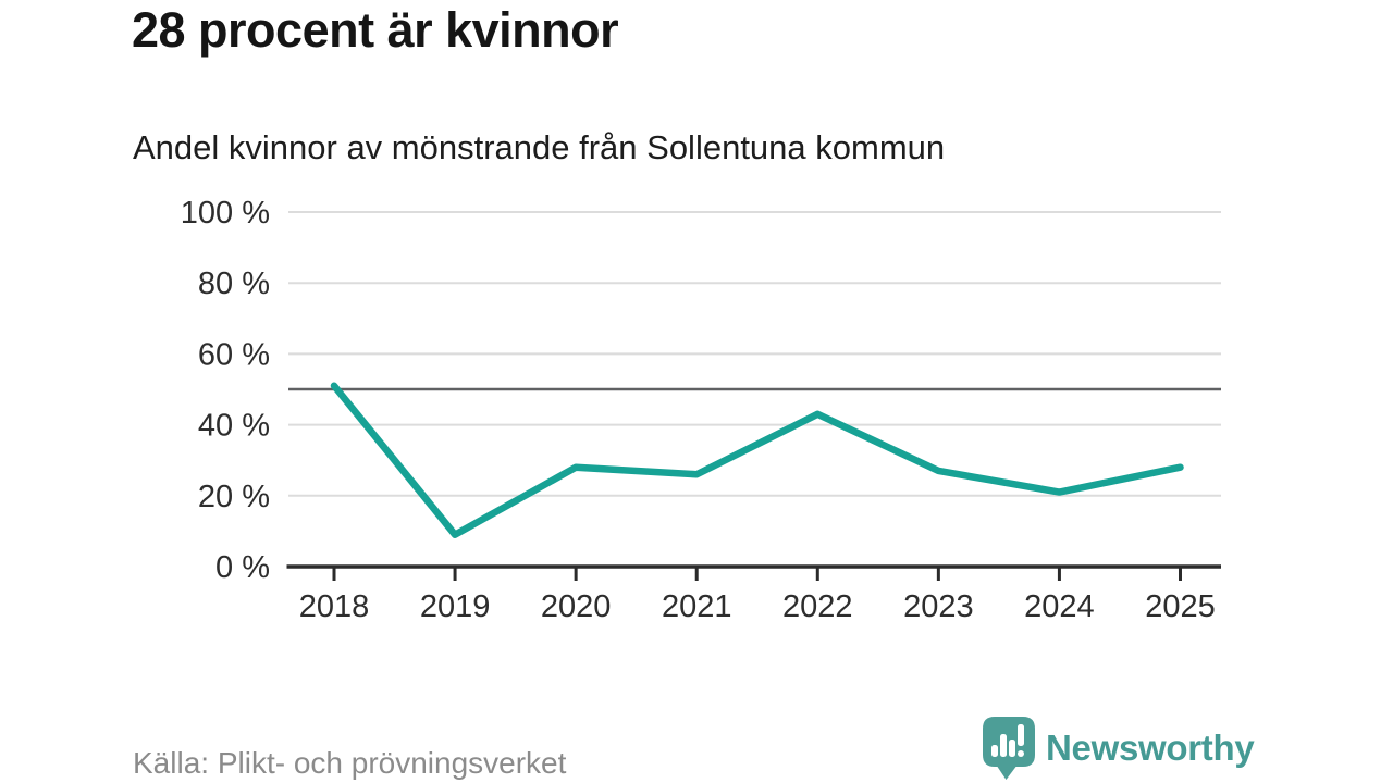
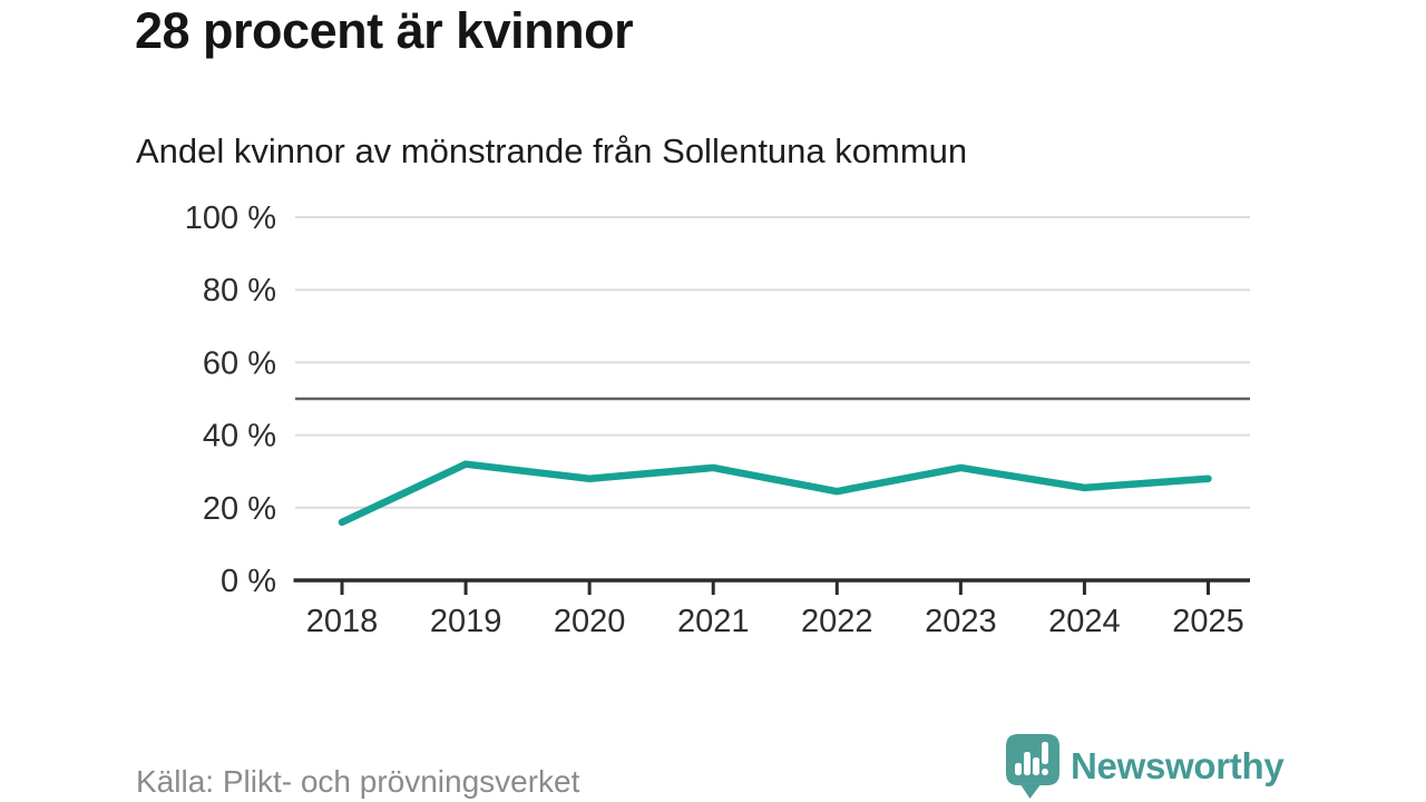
2018: 51% -> 16%
2019: 9% -> 32%
2021: 26% -> 31%
2022: 43% -> 24%
2023: 27% -> 31%
2024: 21% -> 26%
